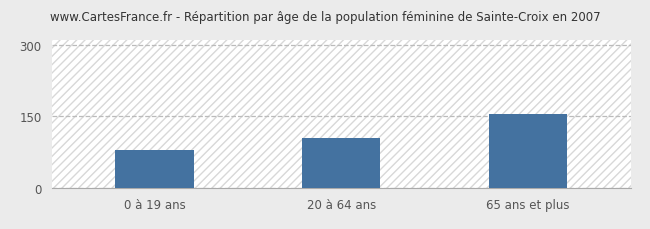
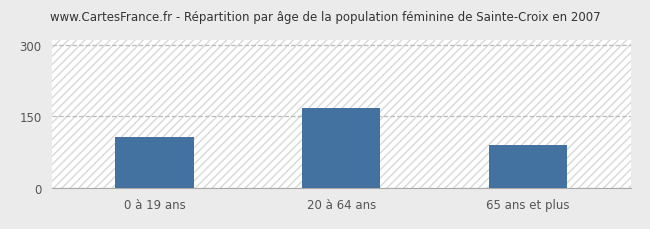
0 à 19 ans: 80 -> 107
20 à 64 ans: 105 -> 168
65 ans et plus: 155 -> 90
